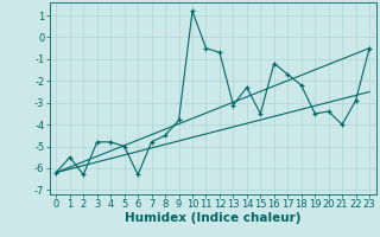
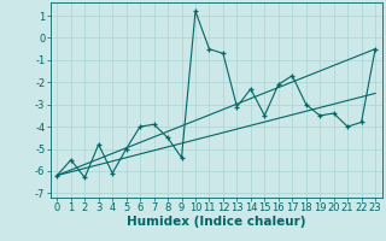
4: -4.8 -> -6.1
6: -6.3 -> -4.0
7: -4.8 -> -3.9
9: -3.8 -> -5.4
16: -1.2 -> -2.1
18: -2.2 -> -3.0
22: -2.9 -> -3.8
